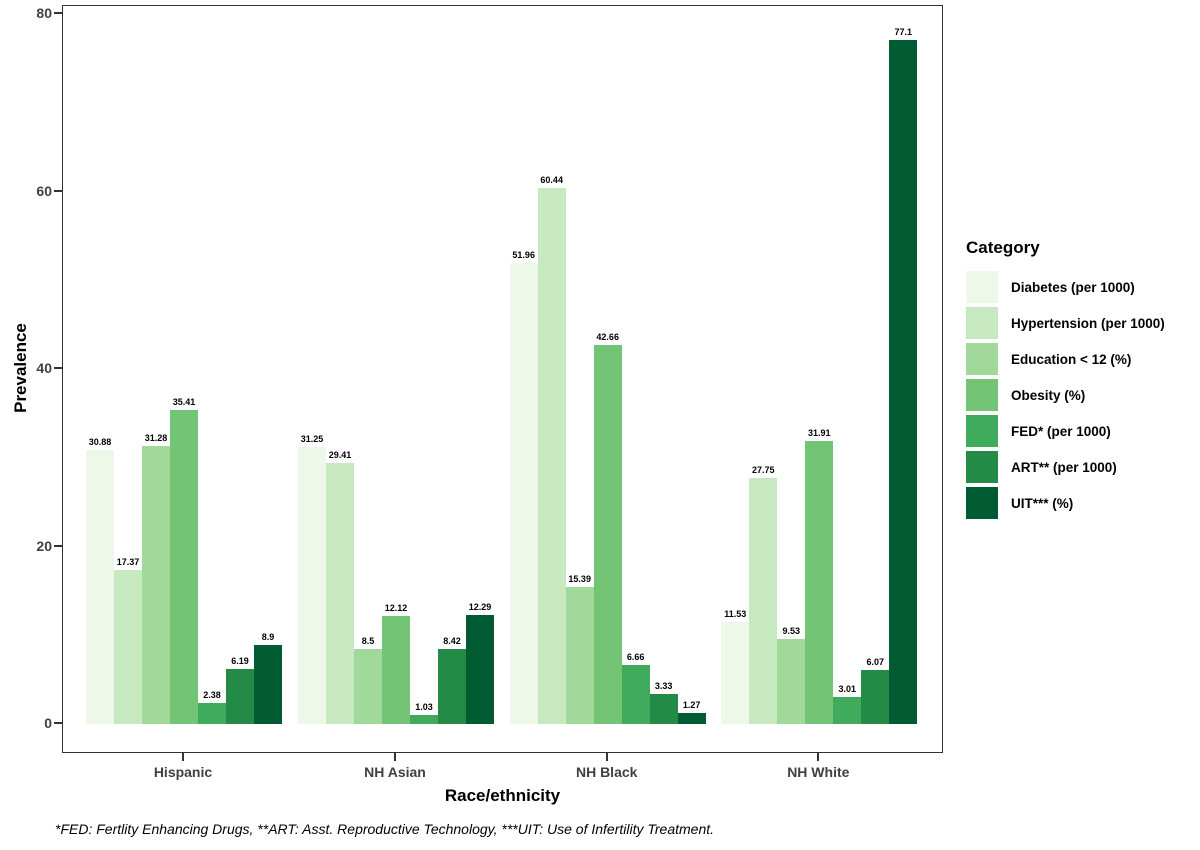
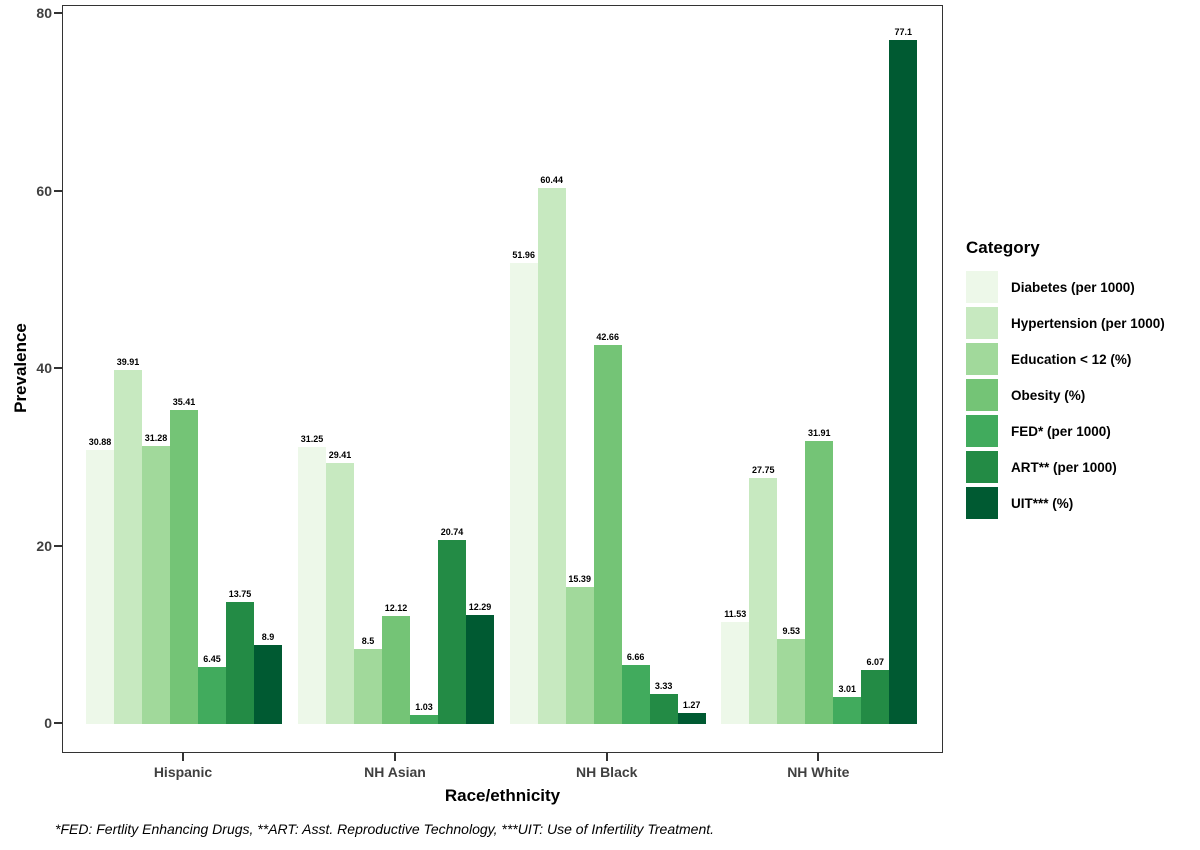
Hypertension (per 1000)/Hispanic: 17.37 -> 39.91
FED* (per 1000)/Hispanic: 2.38 -> 6.45
ART** (per 1000)/Hispanic: 6.19 -> 13.75
ART** (per 1000)/NH Asian: 8.42 -> 20.74
